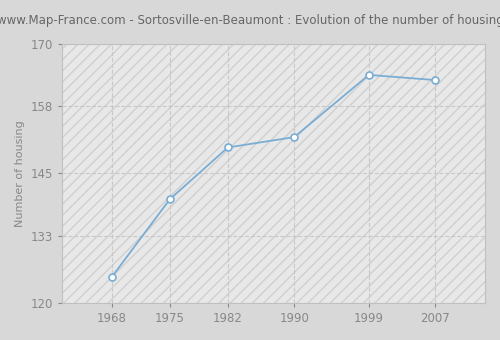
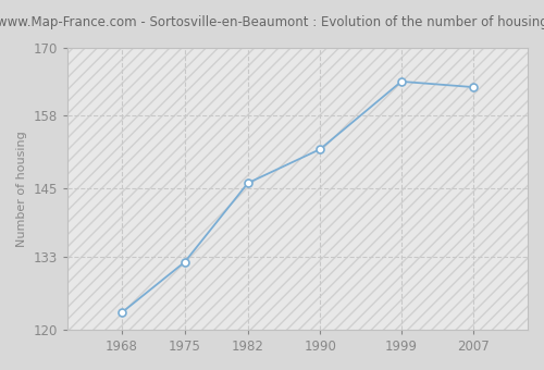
1968: 125 -> 123
1975: 140 -> 132
1982: 150 -> 146
